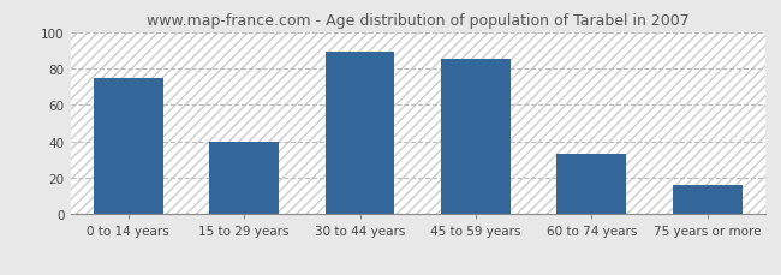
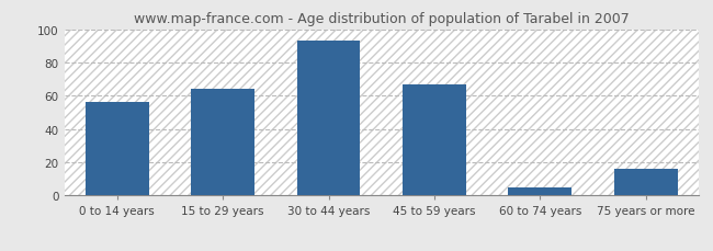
0 to 14 years: 75 -> 56
15 to 29 years: 40 -> 64
30 to 44 years: 89 -> 93
45 to 59 years: 85 -> 67
60 to 74 years: 33 -> 5
